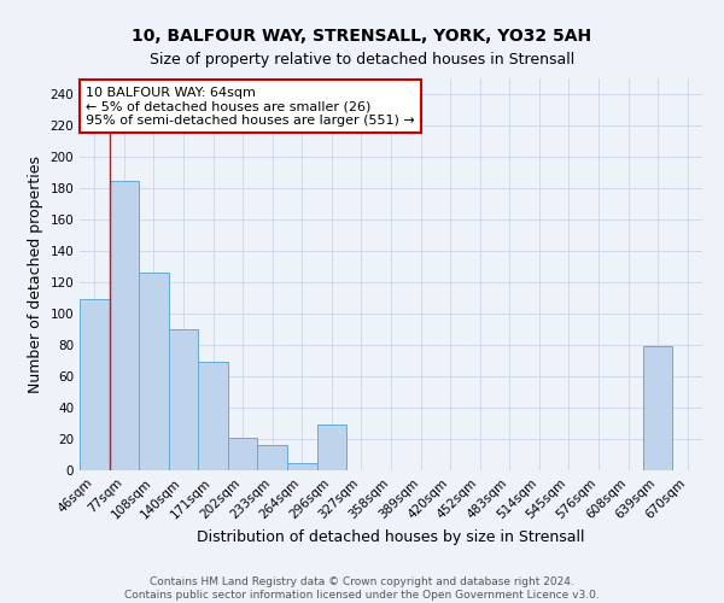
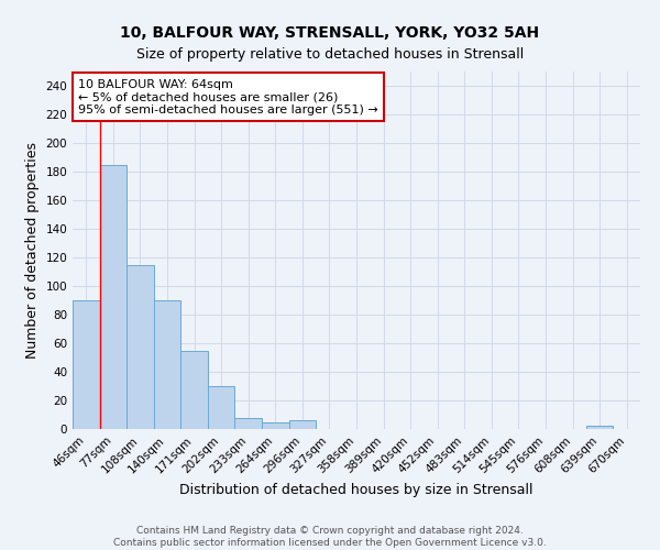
46sqm: 109 -> 90
108sqm: 126 -> 115
171sqm: 69 -> 55
202sqm: 21 -> 30
233sqm: 16 -> 8
296sqm: 29 -> 6
639sqm: 79 -> 2
